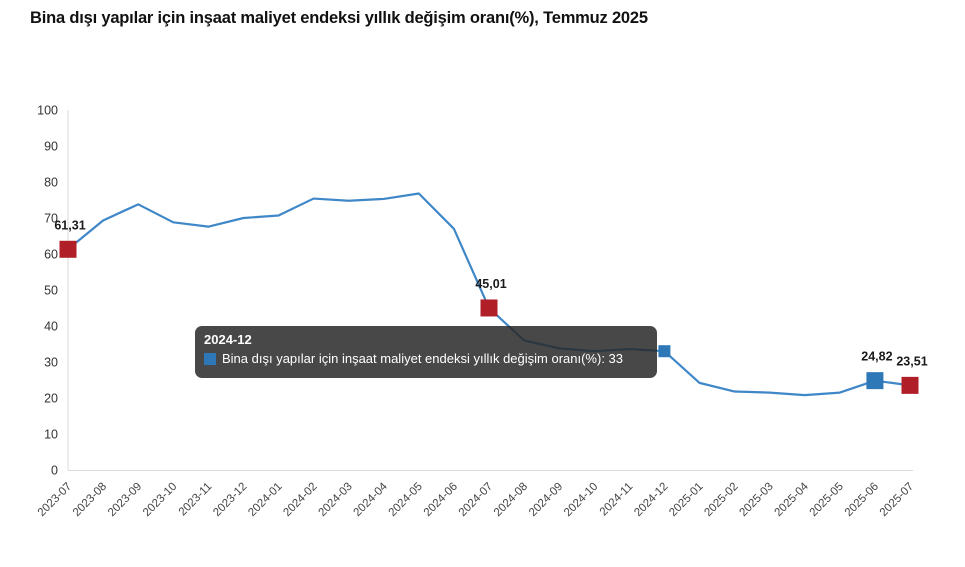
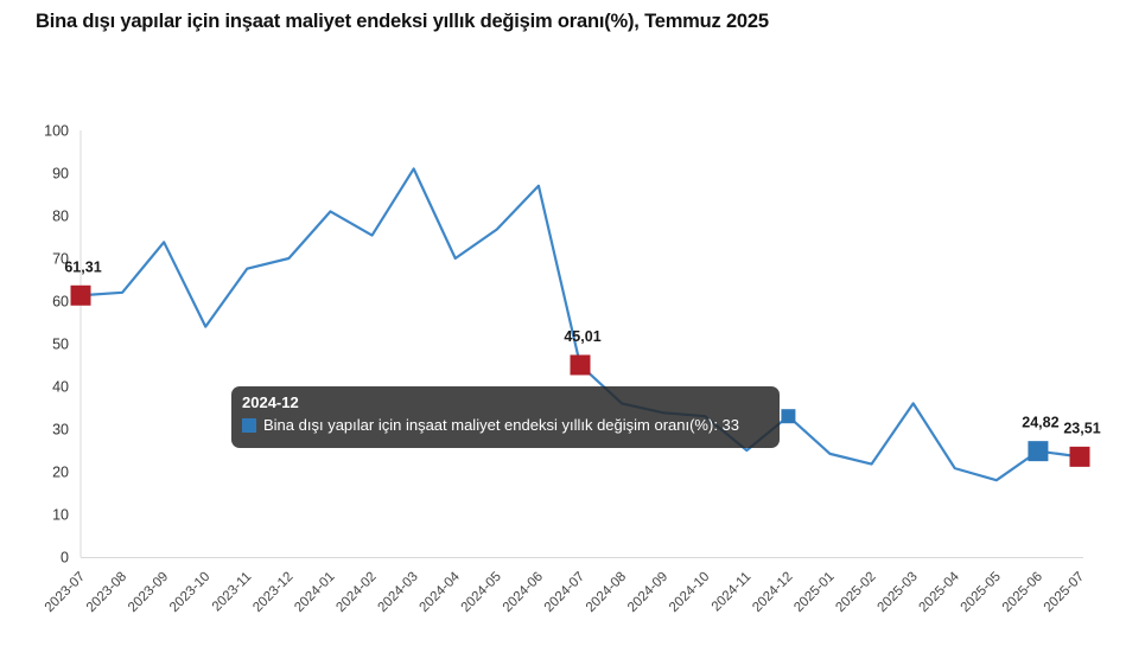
2023-08: 69 -> 62
2023-10: 69 -> 54
2024-01: 71 -> 81
2024-03: 75 -> 91
2024-04: 75 -> 70
2024-06: 67 -> 87
2024-11: 34 -> 25
2025-03: 22 -> 36
2025-05: 22 -> 18
